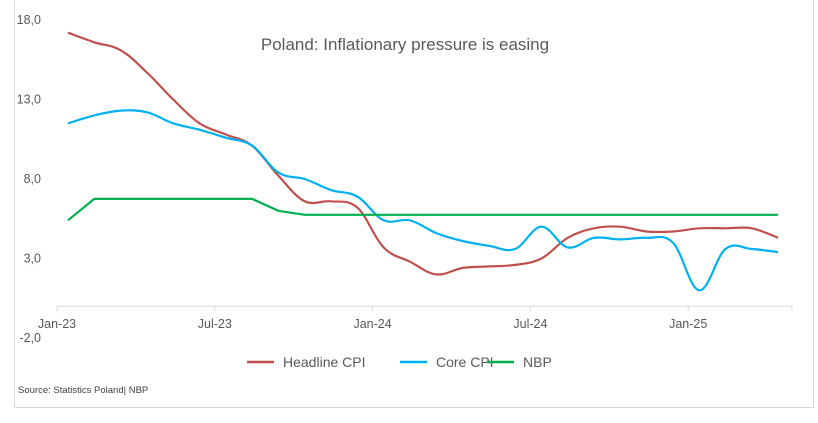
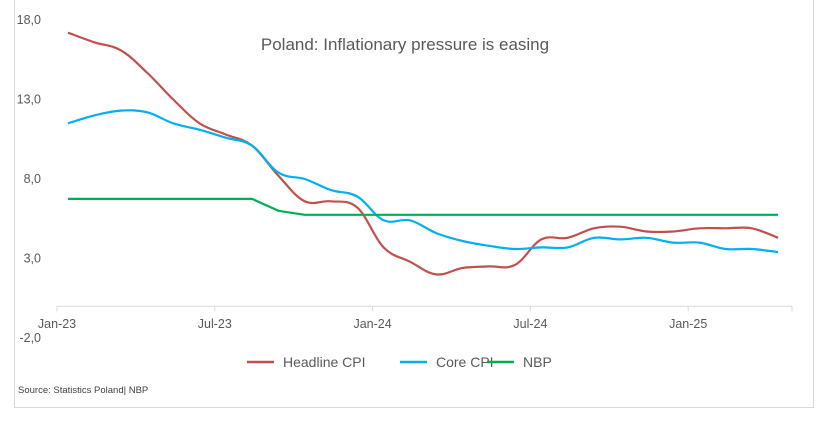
NBP/Jan-23: 5,4 -> 6,8
Headline CPI/Jul-24: 3,0 -> 4,2
Core CPI/Jul-24: 5,0 -> 3,7
Core CPI/Jan-25: 1,0 -> 4,0
